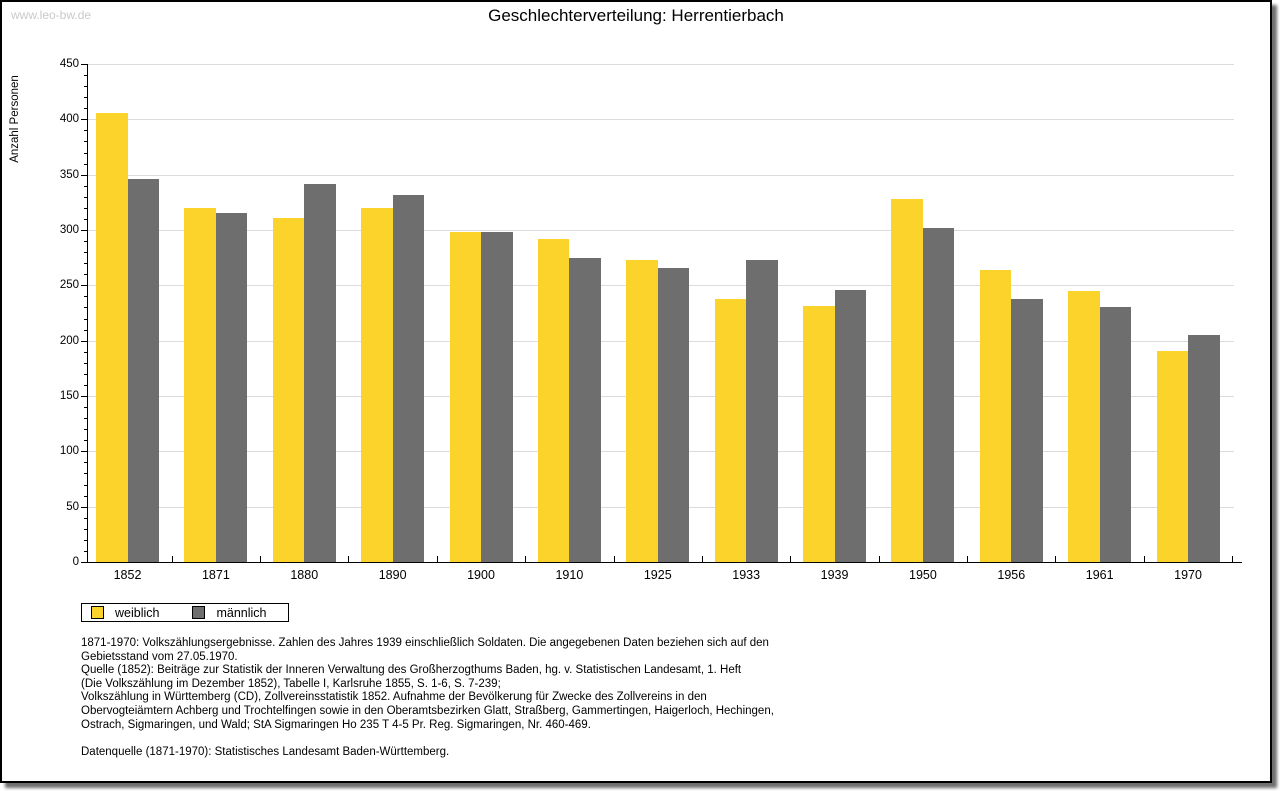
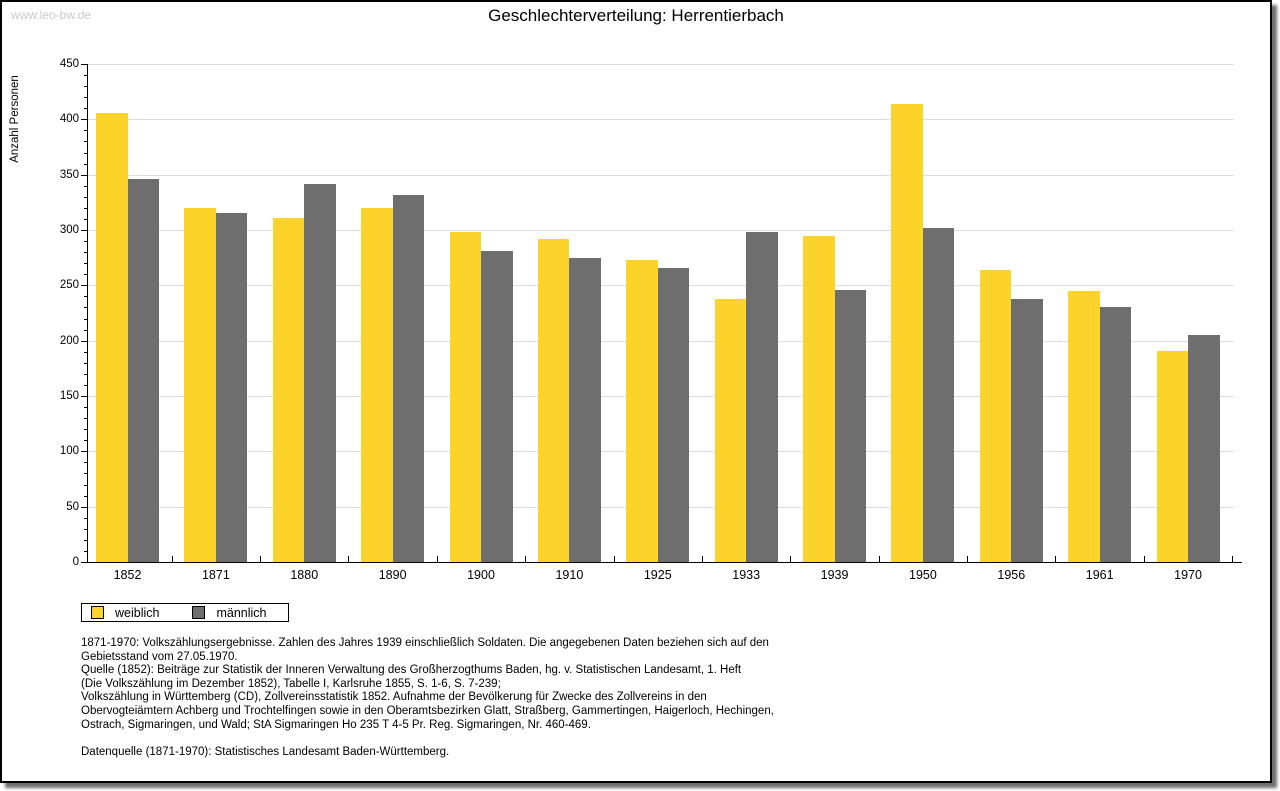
männlich/1900: 298 -> 281
männlich/1933: 273 -> 298
weiblich/1939: 231 -> 295
weiblich/1950: 328 -> 414
